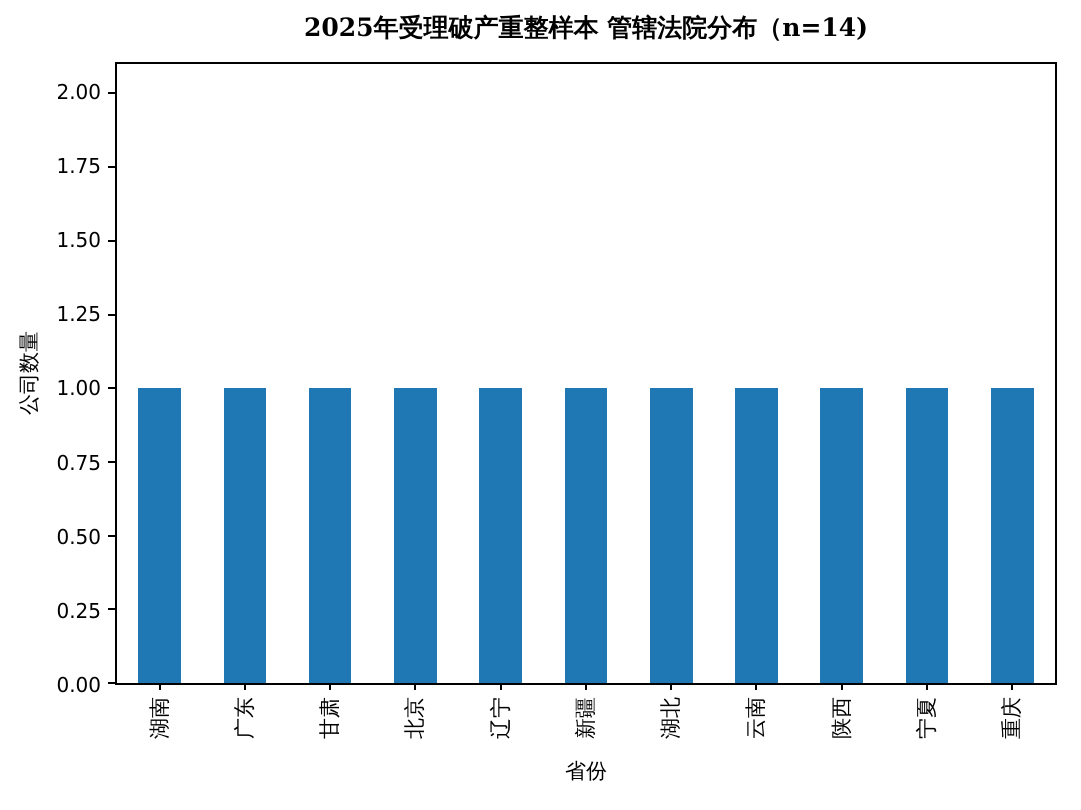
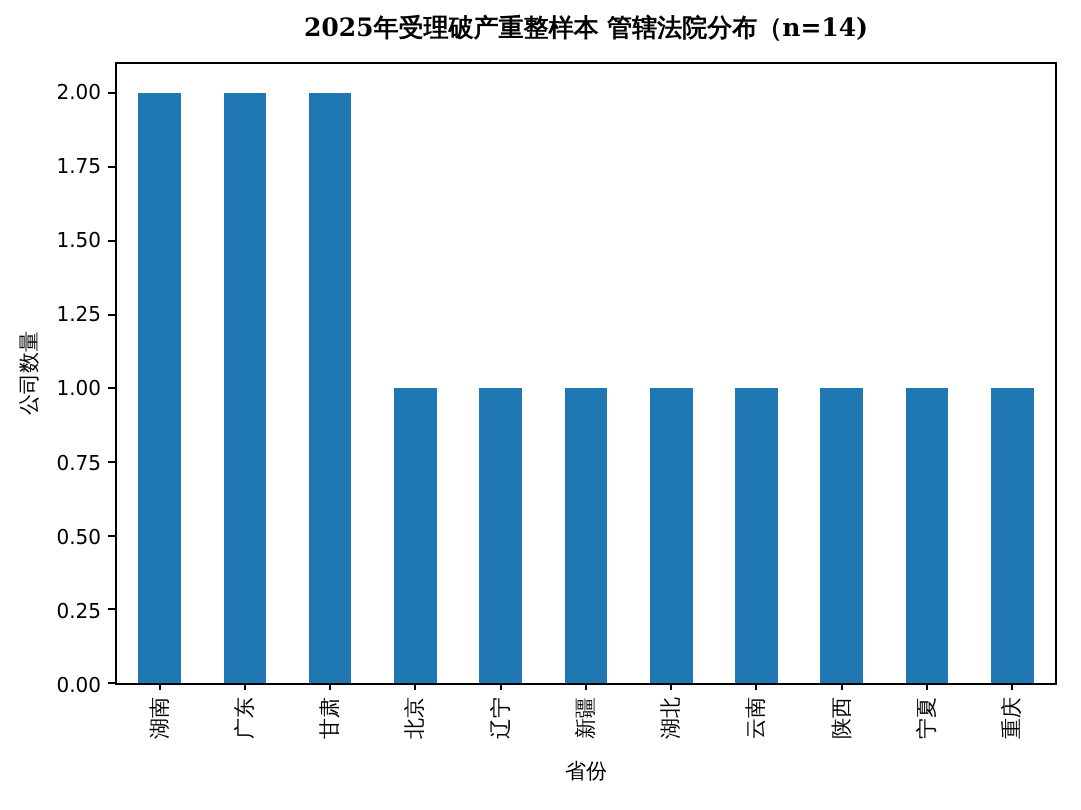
湖南: 1 -> 2
广东: 1 -> 2
甘肃: 1 -> 2
